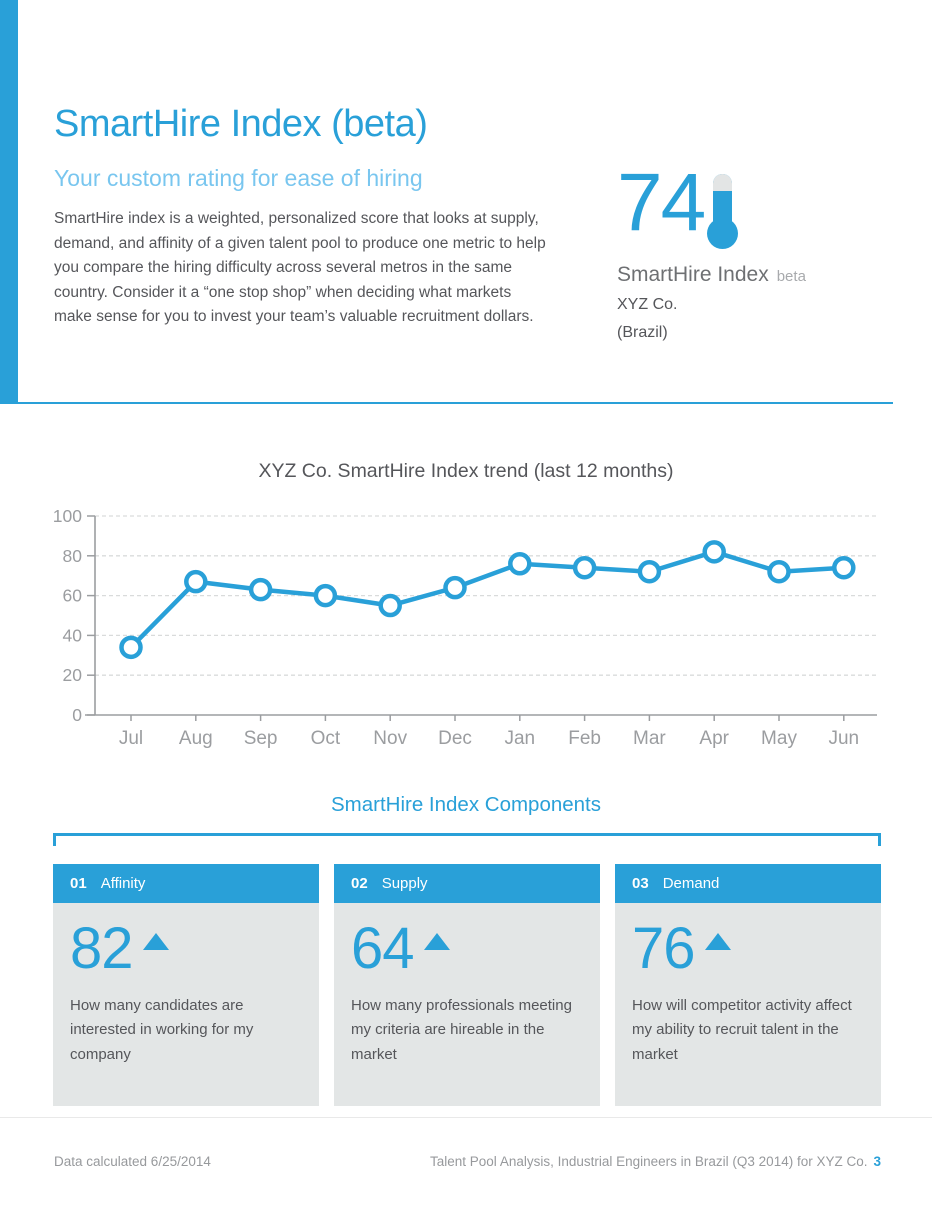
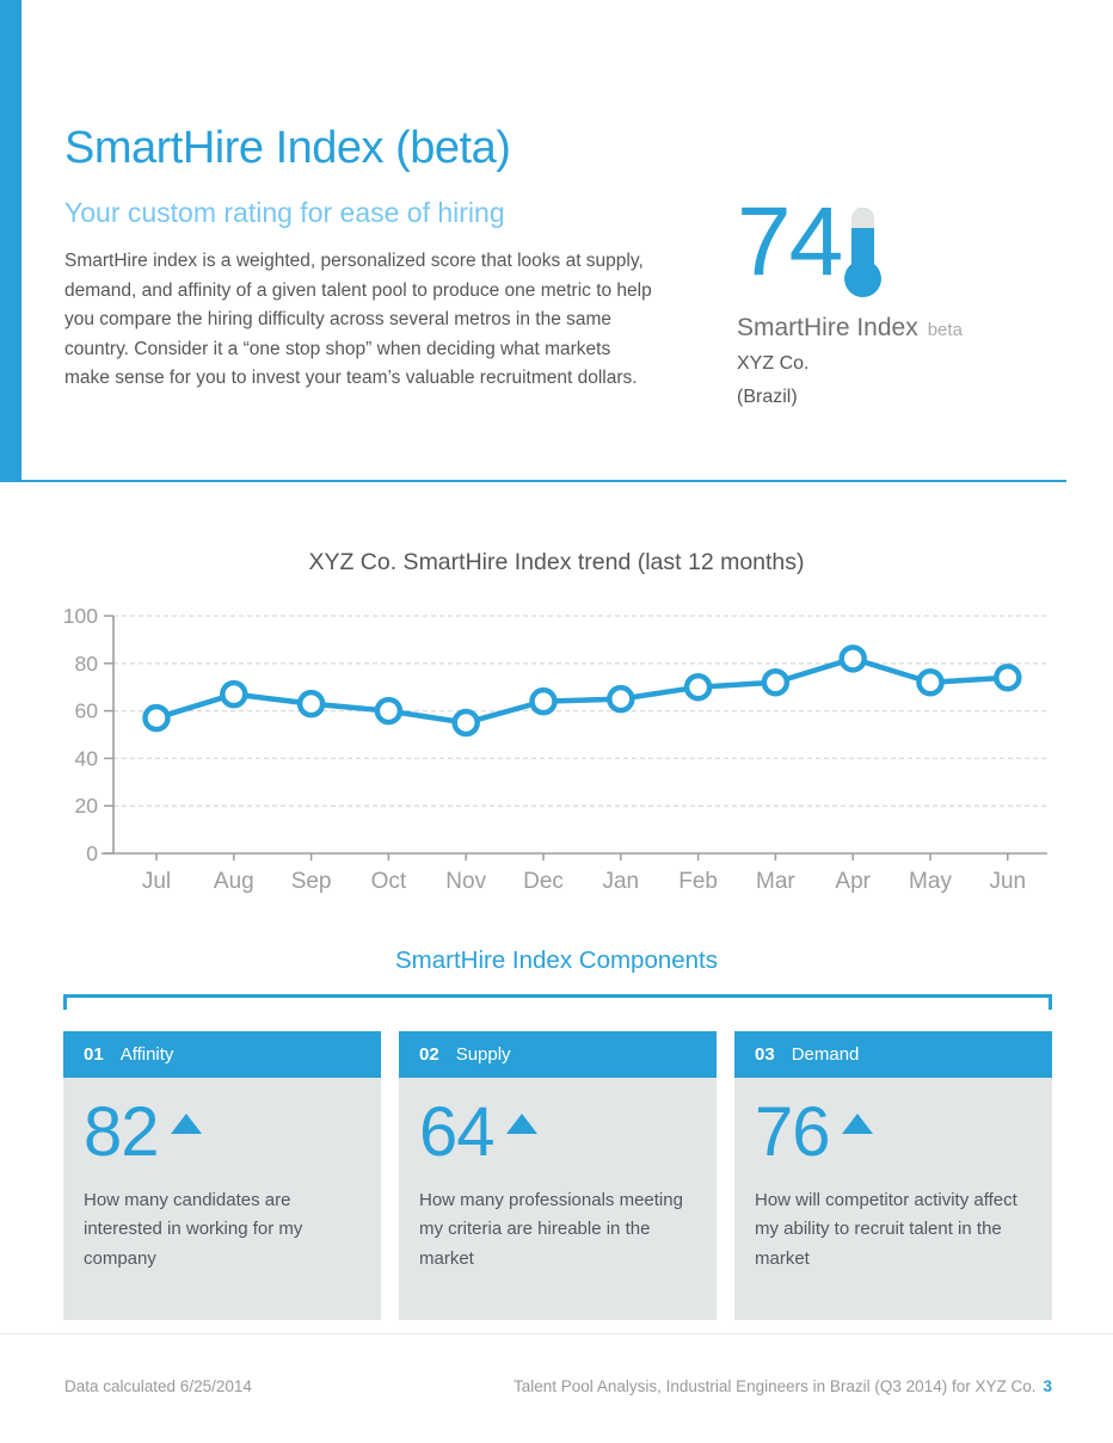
Jul: 34 -> 57
Jan: 76 -> 65
Feb: 74 -> 70
